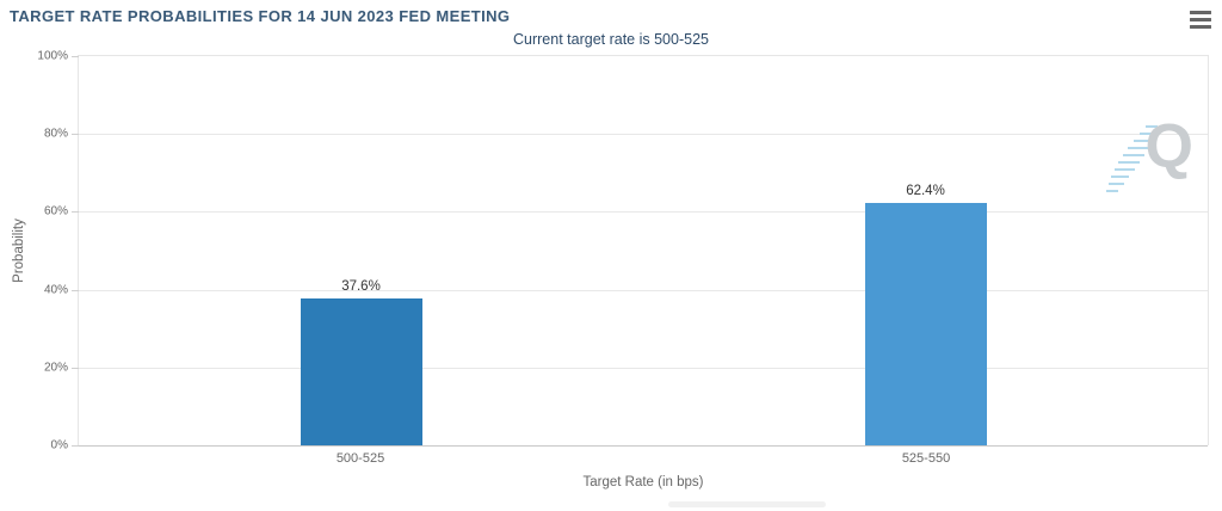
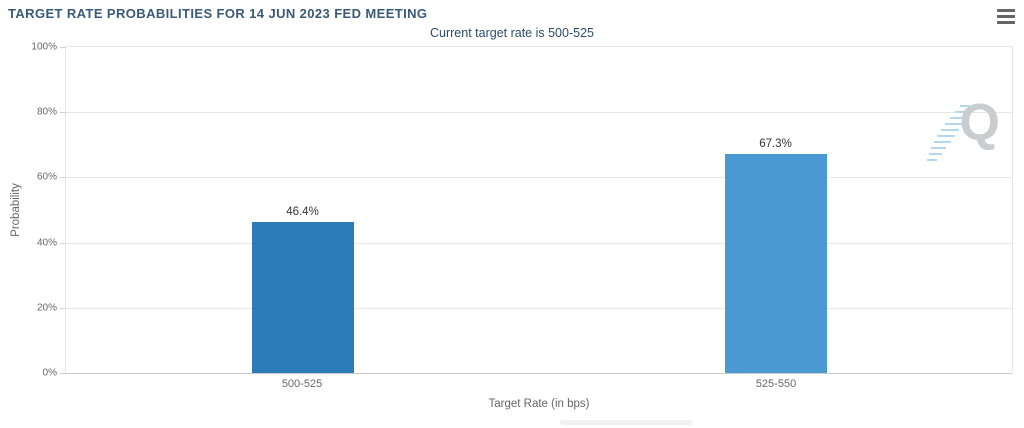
500-525: 37.6% -> 46.4%
525-550: 62.4% -> 67.3%
